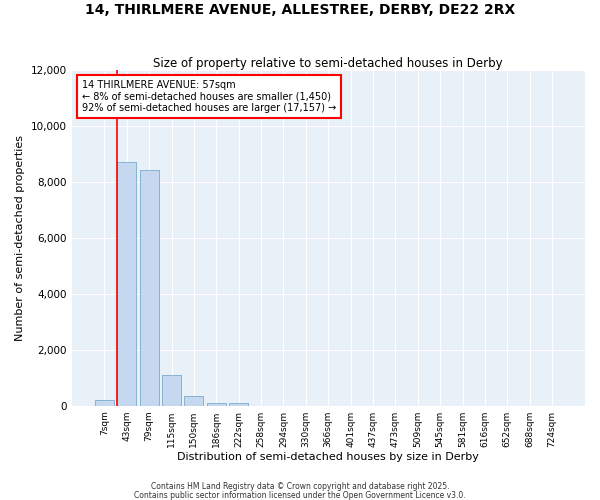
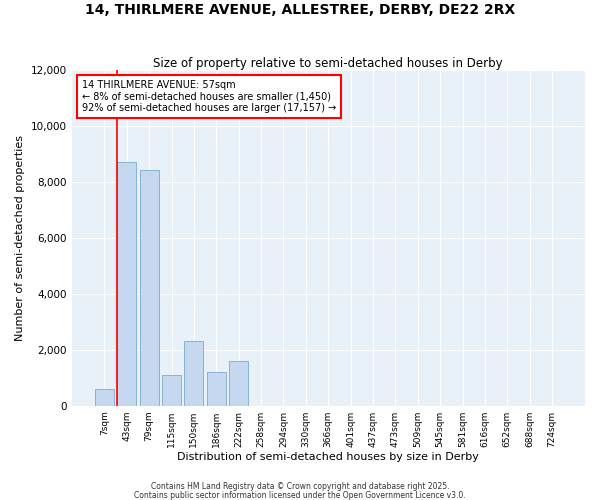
7sqm: 200 -> 600
150sqm: 350 -> 2,300
186sqm: 100 -> 1,200
222sqm: 80 -> 1,600
